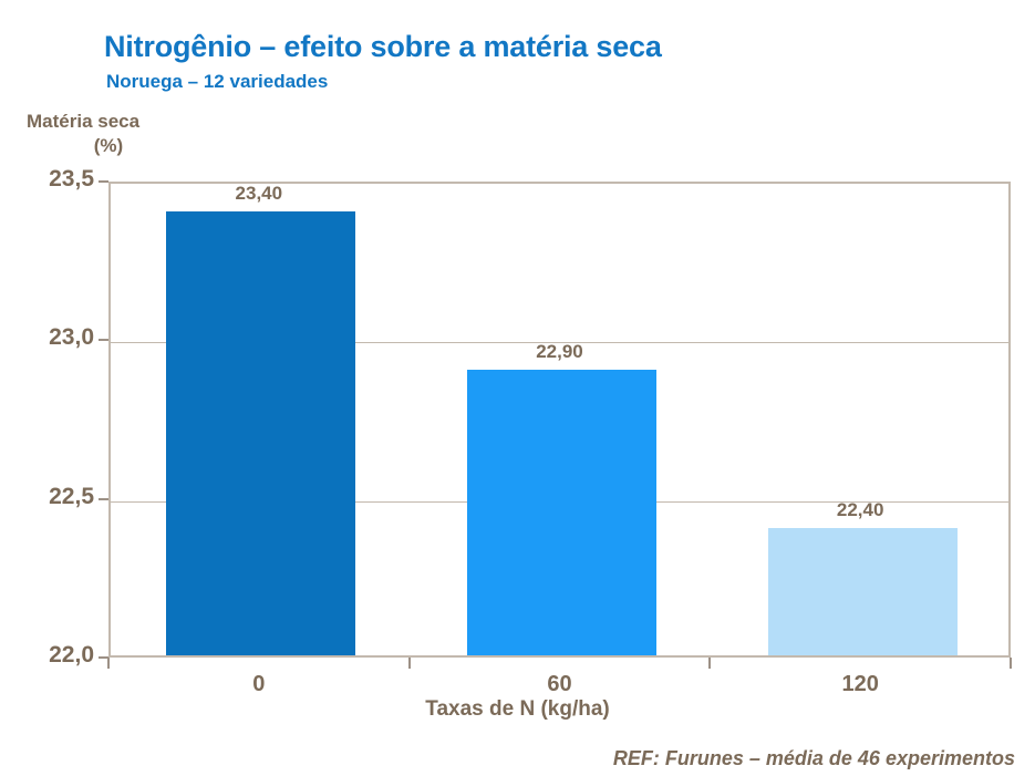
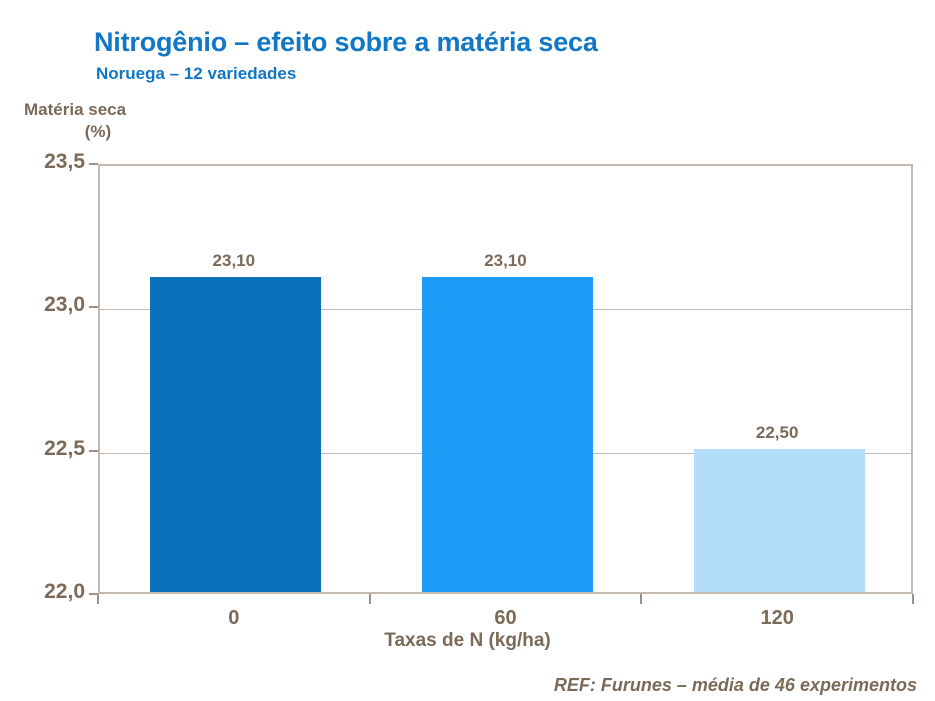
0: 23,40 -> 23,10
60: 22,90 -> 23,10
120: 22,40 -> 22,50
